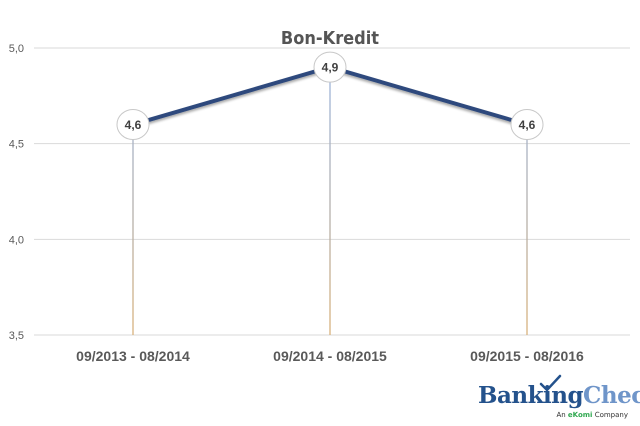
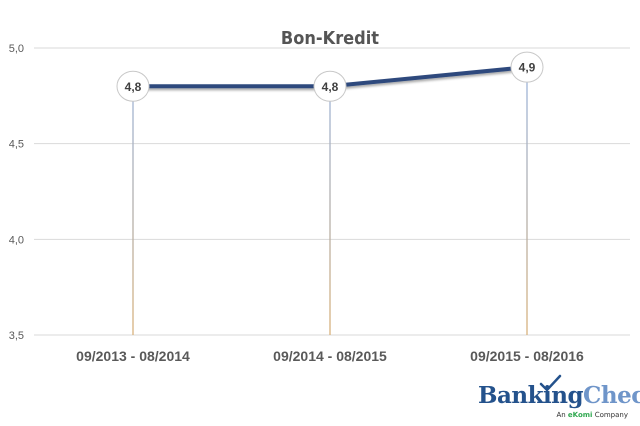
09/2013 - 08/2014: 4,6 -> 4,8
09/2014 - 08/2015: 4,9 -> 4,8
09/2015 - 08/2016: 4,6 -> 4,9
